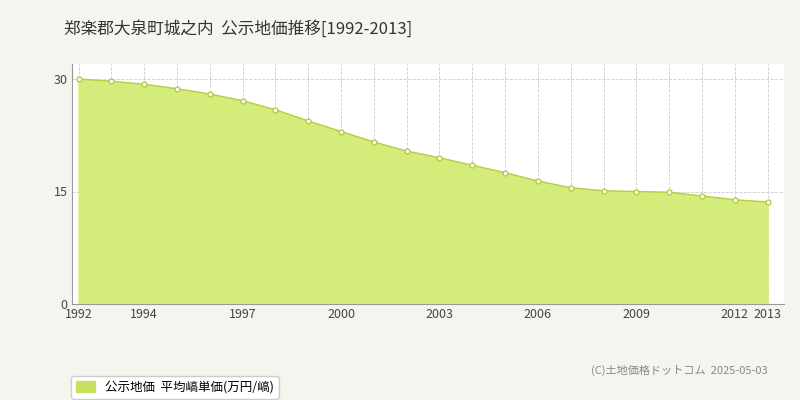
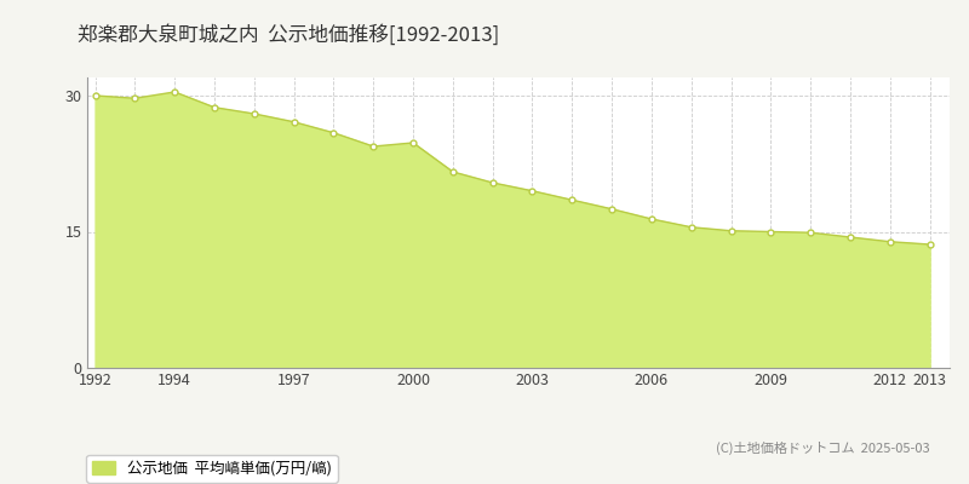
1994: 29.3 -> 30.4
2000: 23.0 -> 24.8
